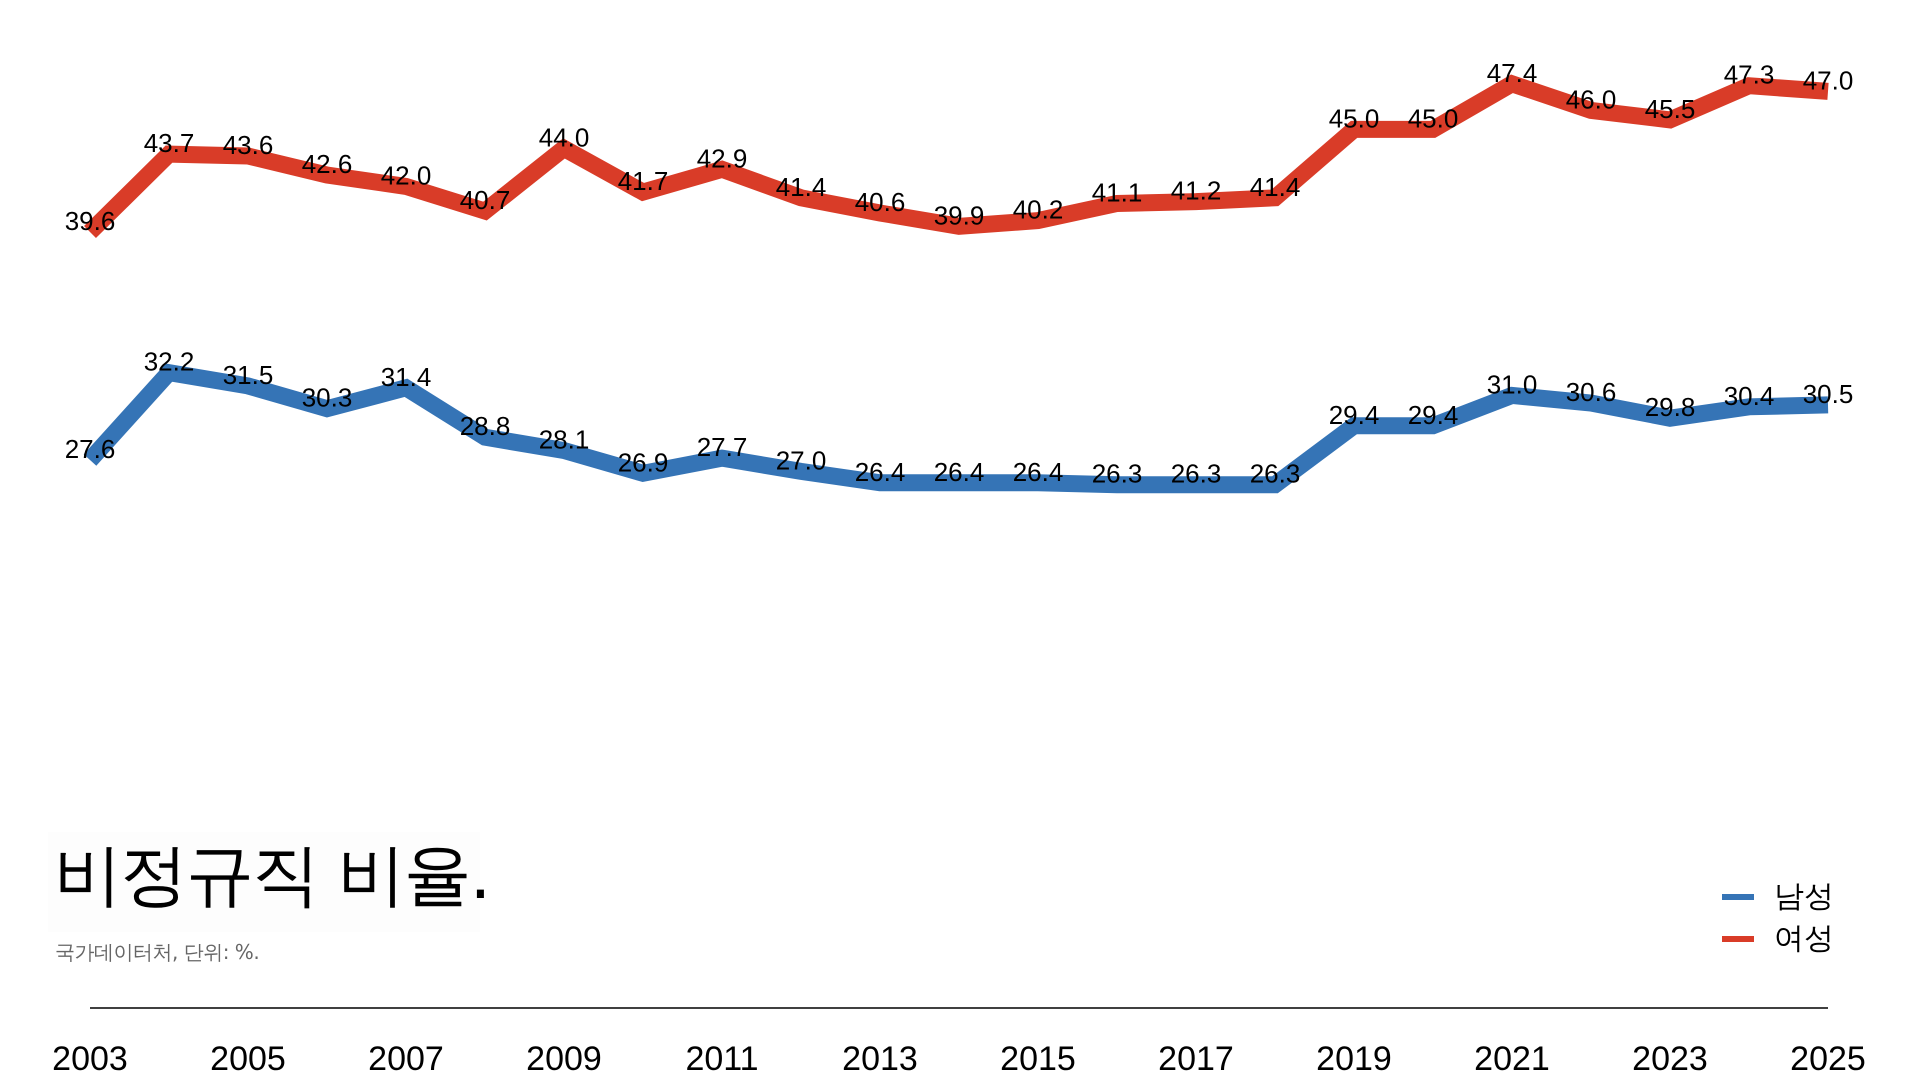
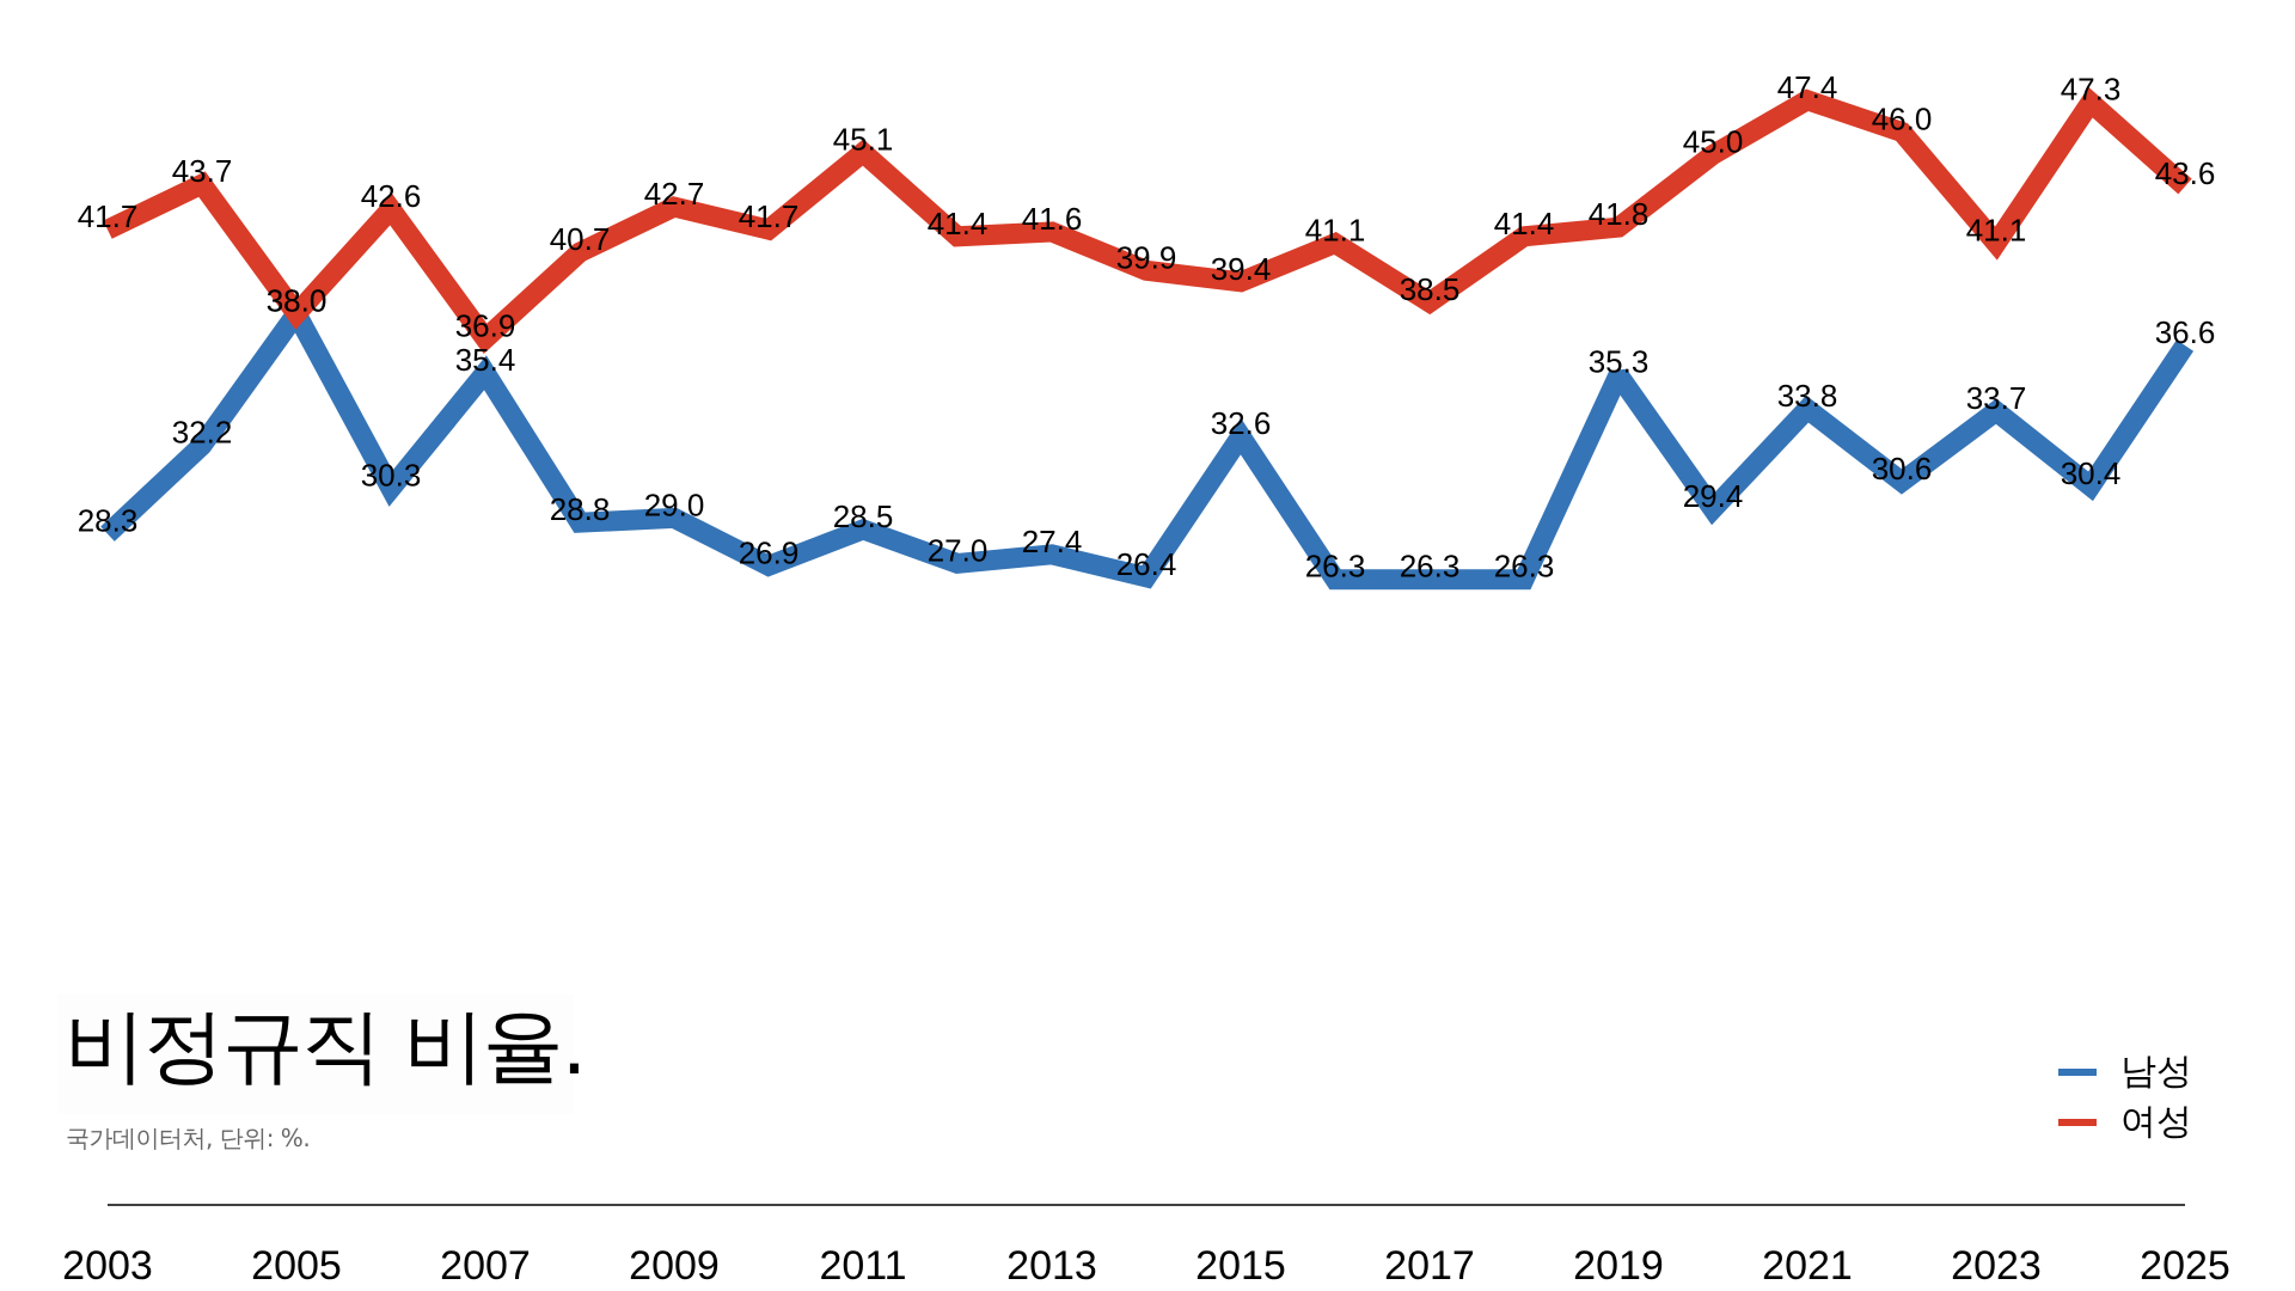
남성/2003: 27.6 -> 28.3
여성/2003: 39.6 -> 41.7
남성/2005: 31.5 -> 38.0
여성/2005: 43.6 -> 38.0
남성/2007: 31.4 -> 35.4
여성/2007: 42.0 -> 36.9
남성/2009: 28.1 -> 29.0
여성/2009: 44.0 -> 42.7
남성/2011: 27.7 -> 28.5
여성/2011: 42.9 -> 45.1
남성/2013: 26.4 -> 27.4
여성/2013: 40.6 -> 41.6
남성/2015: 26.4 -> 32.6
여성/2015: 40.2 -> 39.4
여성/2017: 41.2 -> 38.5
남성/2019: 29.4 -> 35.3
여성/2019: 45.0 -> 41.8
남성/2021: 31.0 -> 33.8
남성/2023: 29.8 -> 33.7
여성/2023: 45.5 -> 41.1
남성/2025: 30.5 -> 36.6
여성/2025: 47.0 -> 43.6
